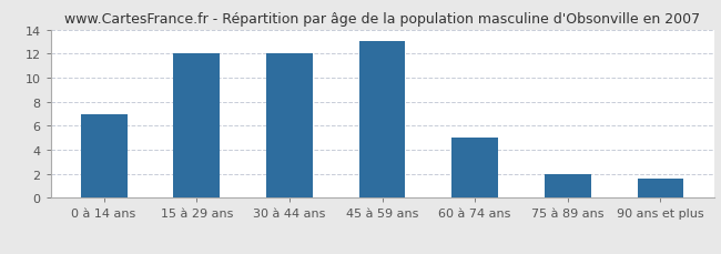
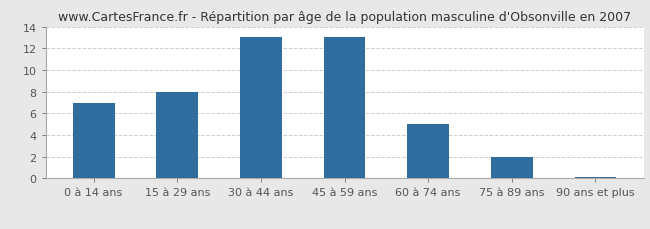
15 à 29 ans: 12.0 -> 8.0
30 à 44 ans: 12.0 -> 13.0
90 ans et plus: 1.6 -> 0.1
